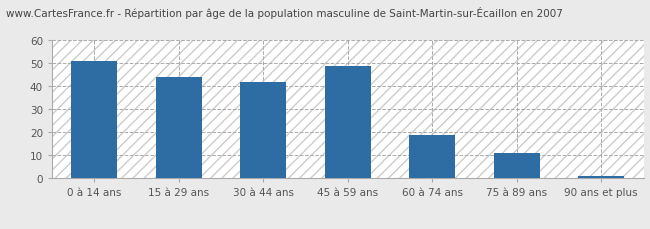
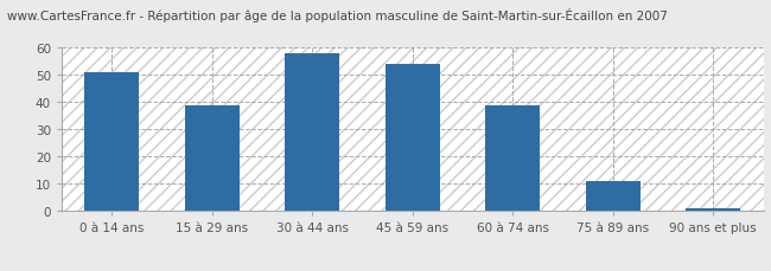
15 à 29 ans: 44 -> 39
30 à 44 ans: 42 -> 58
45 à 59 ans: 49 -> 54
60 à 74 ans: 19 -> 39
